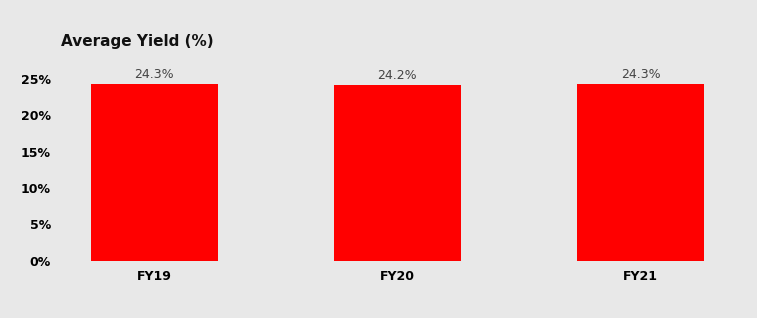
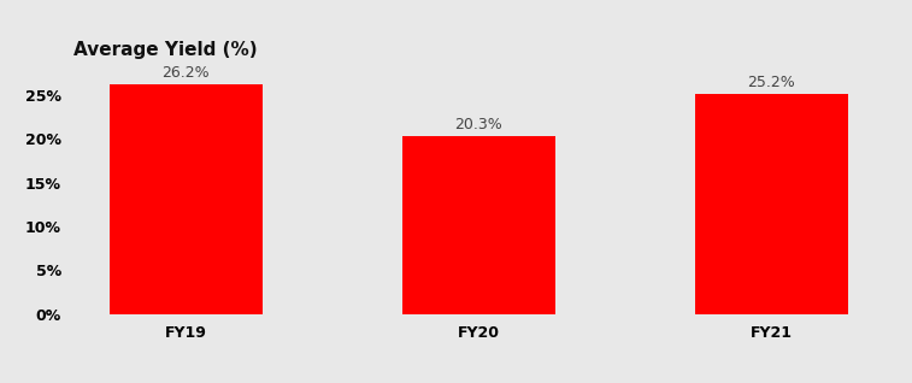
FY19: 24.3% -> 26.2%
FY20: 24.2% -> 20.3%
FY21: 24.3% -> 25.2%
